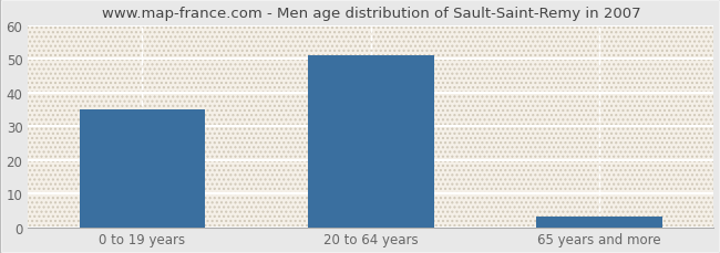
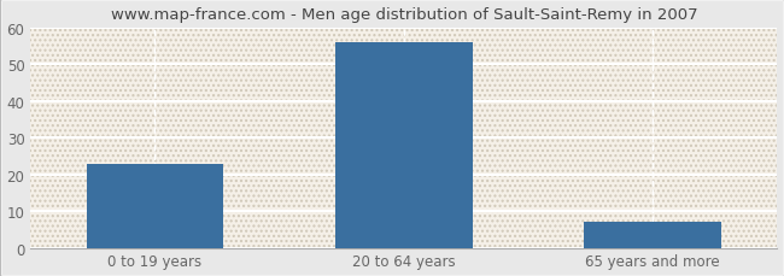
0 to 19 years: 35 -> 23
20 to 64 years: 51 -> 56
65 years and more: 3 -> 7
